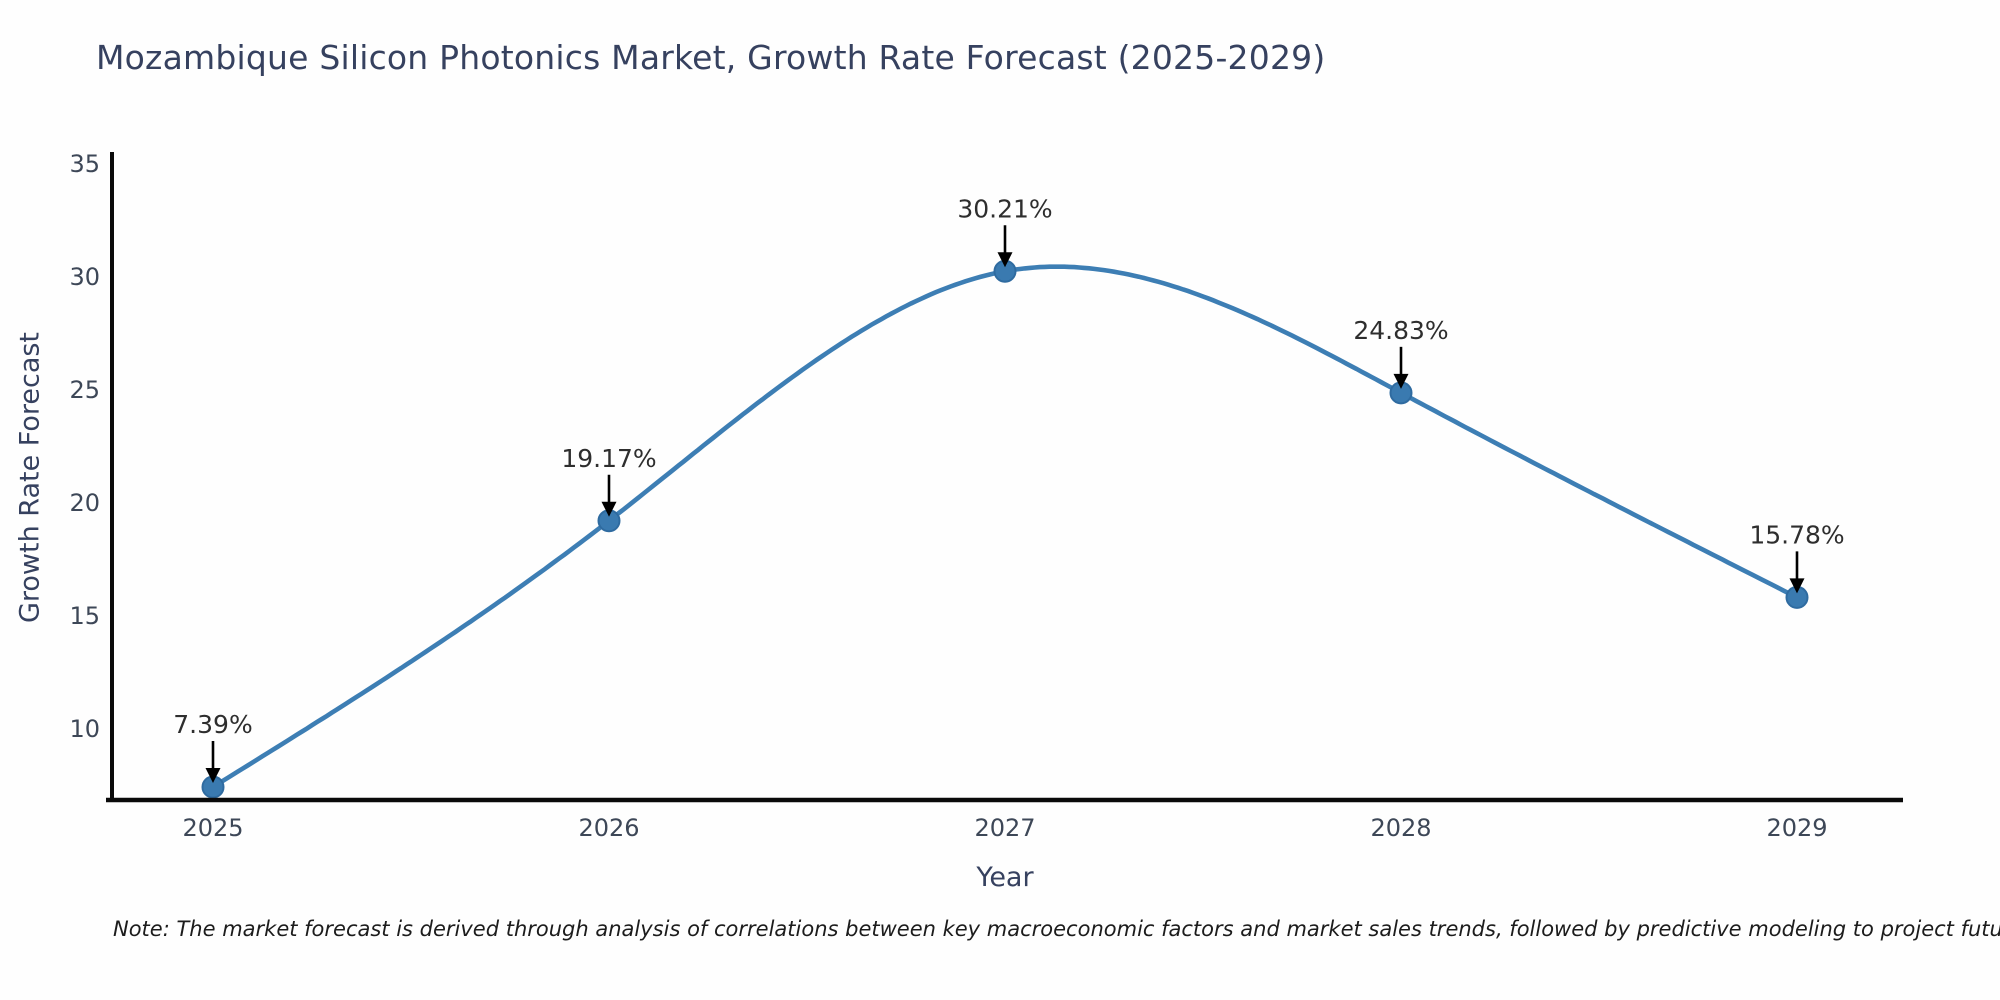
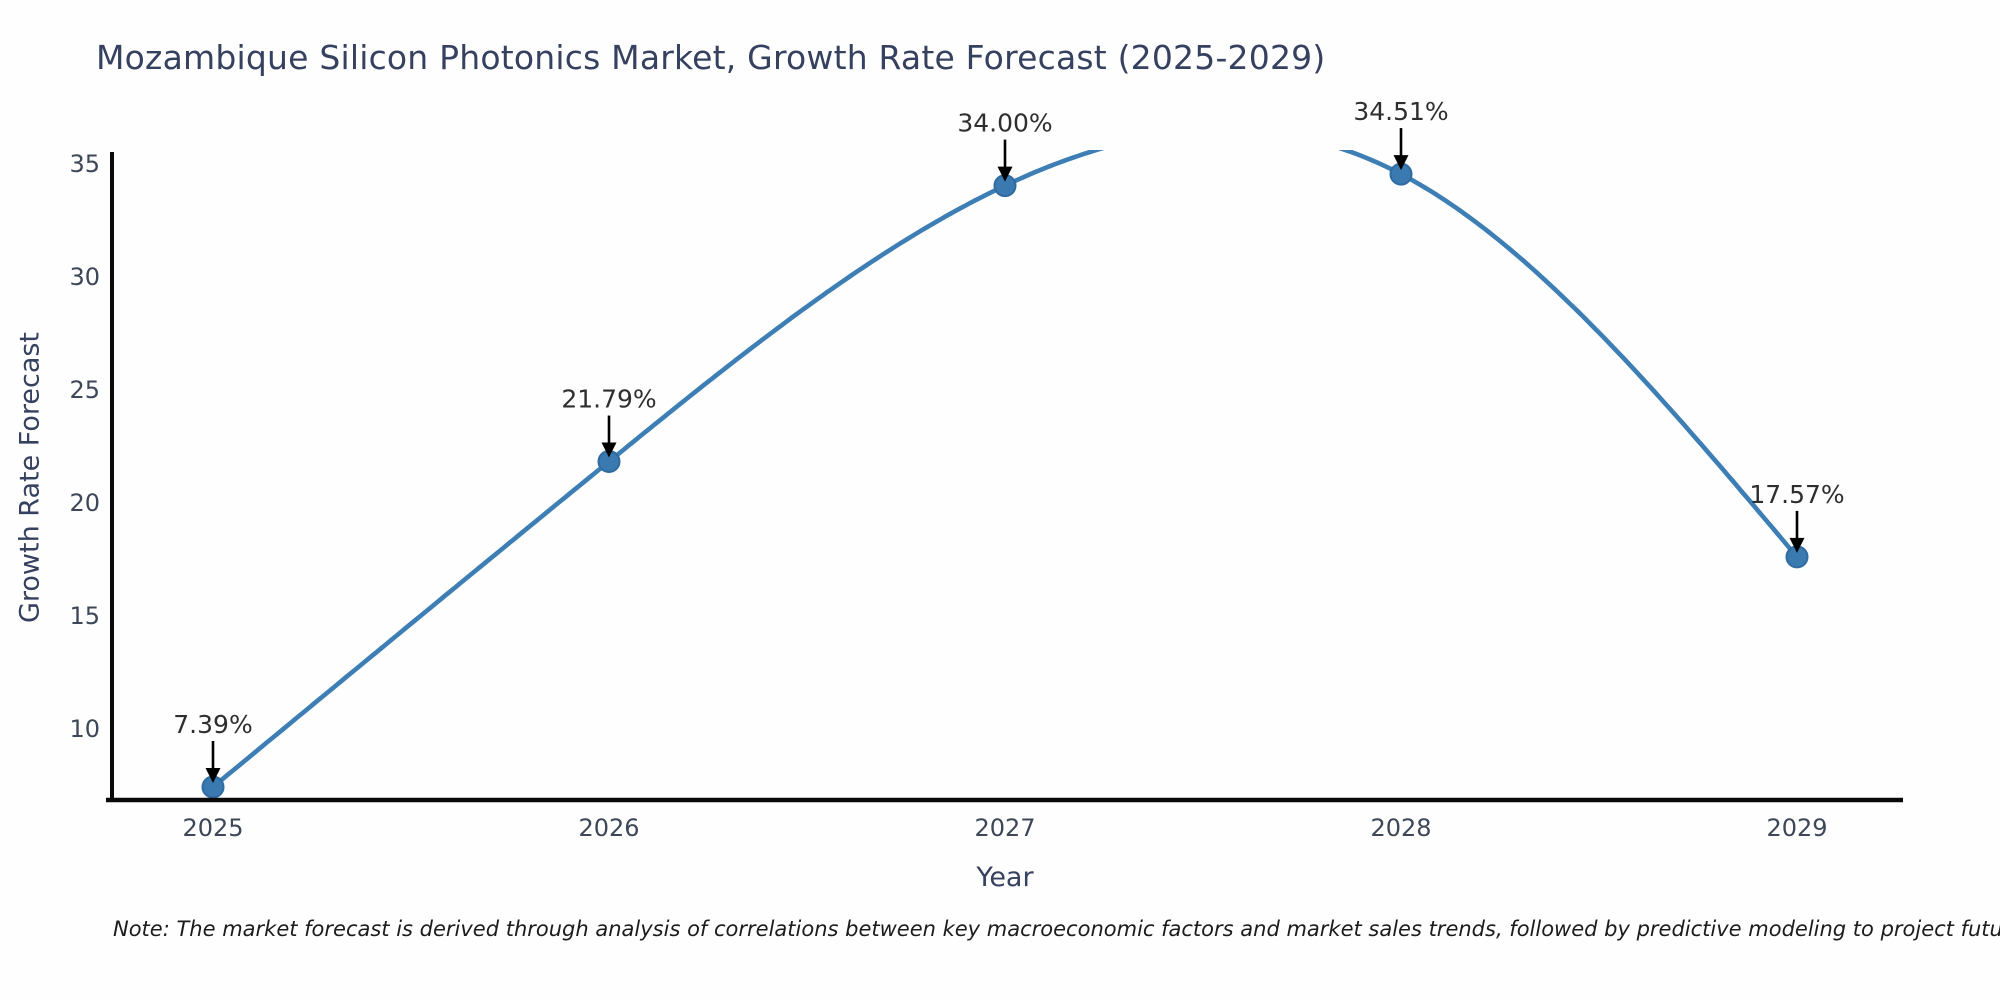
2026: 19.17% -> 21.79%
2027: 30.21% -> 34.00%
2028: 24.83% -> 34.51%
2029: 15.78% -> 17.57%
